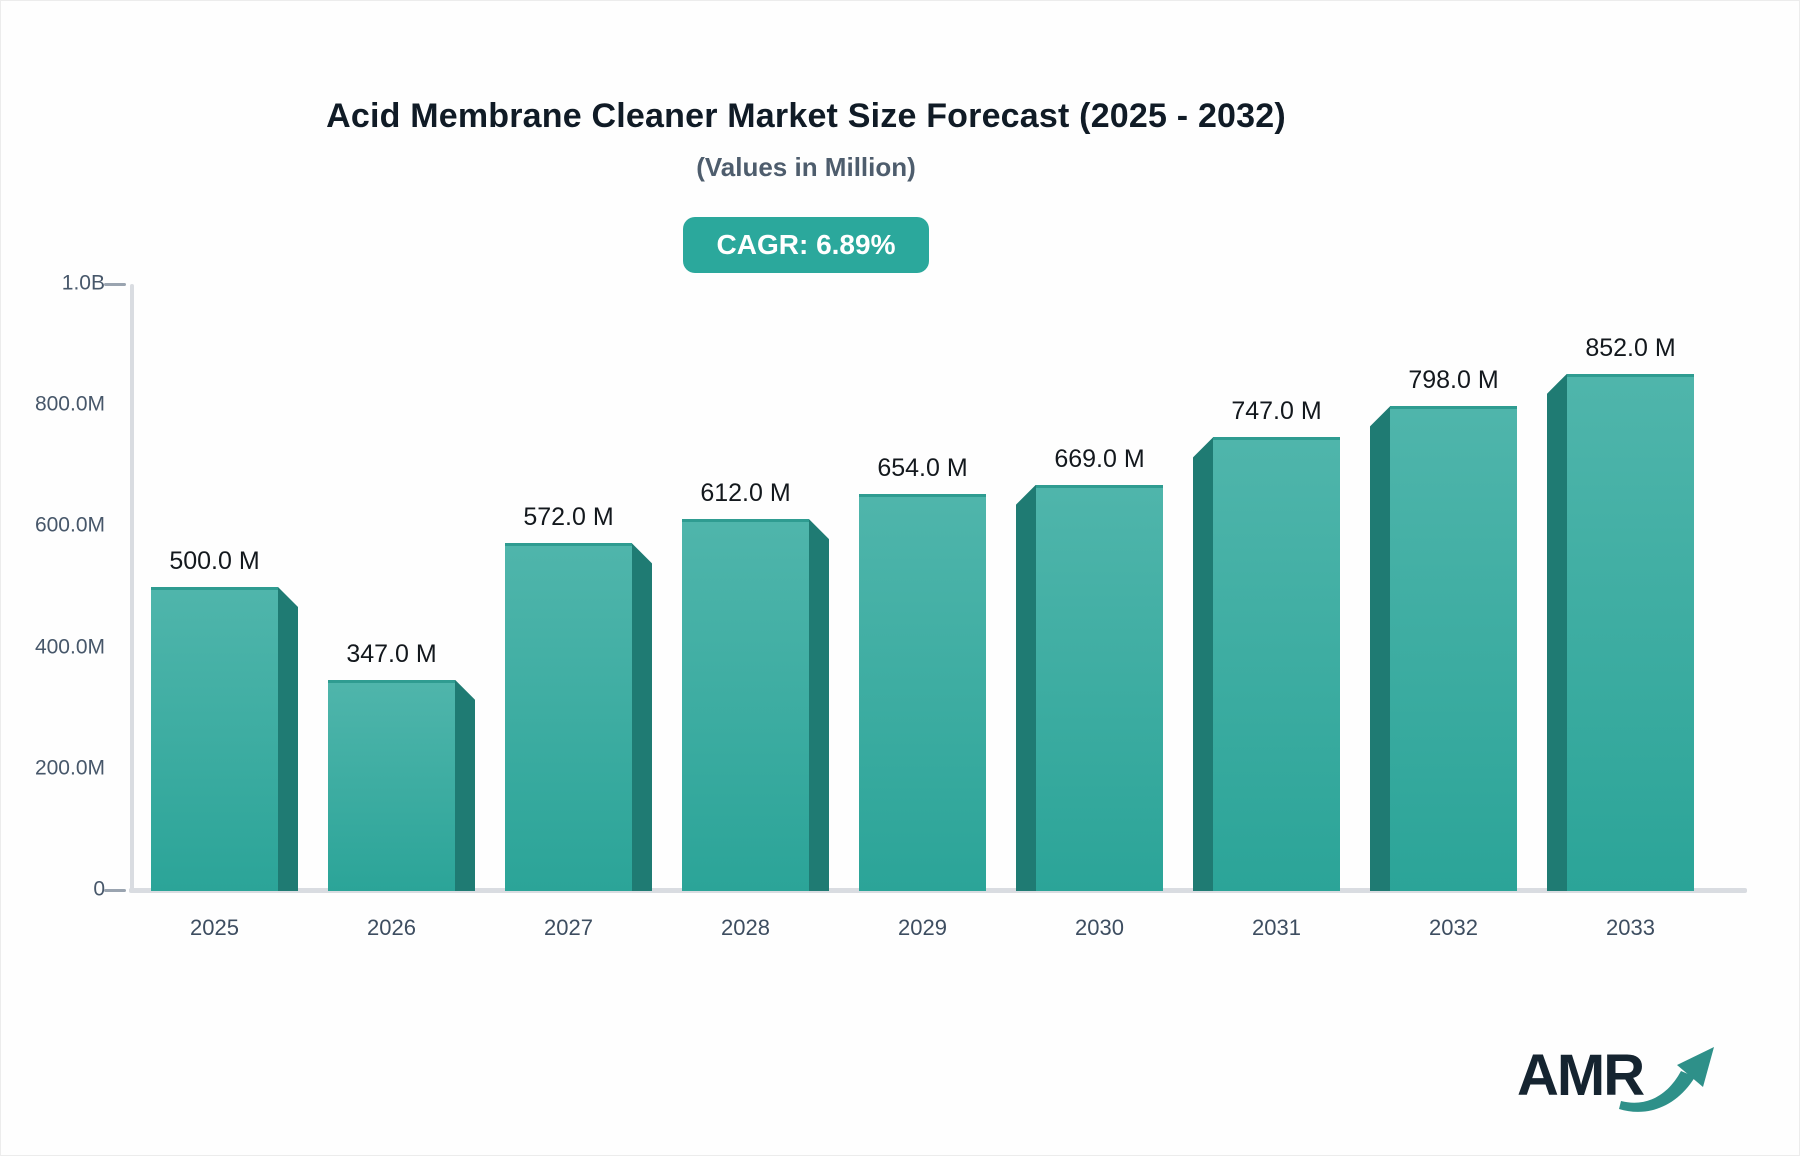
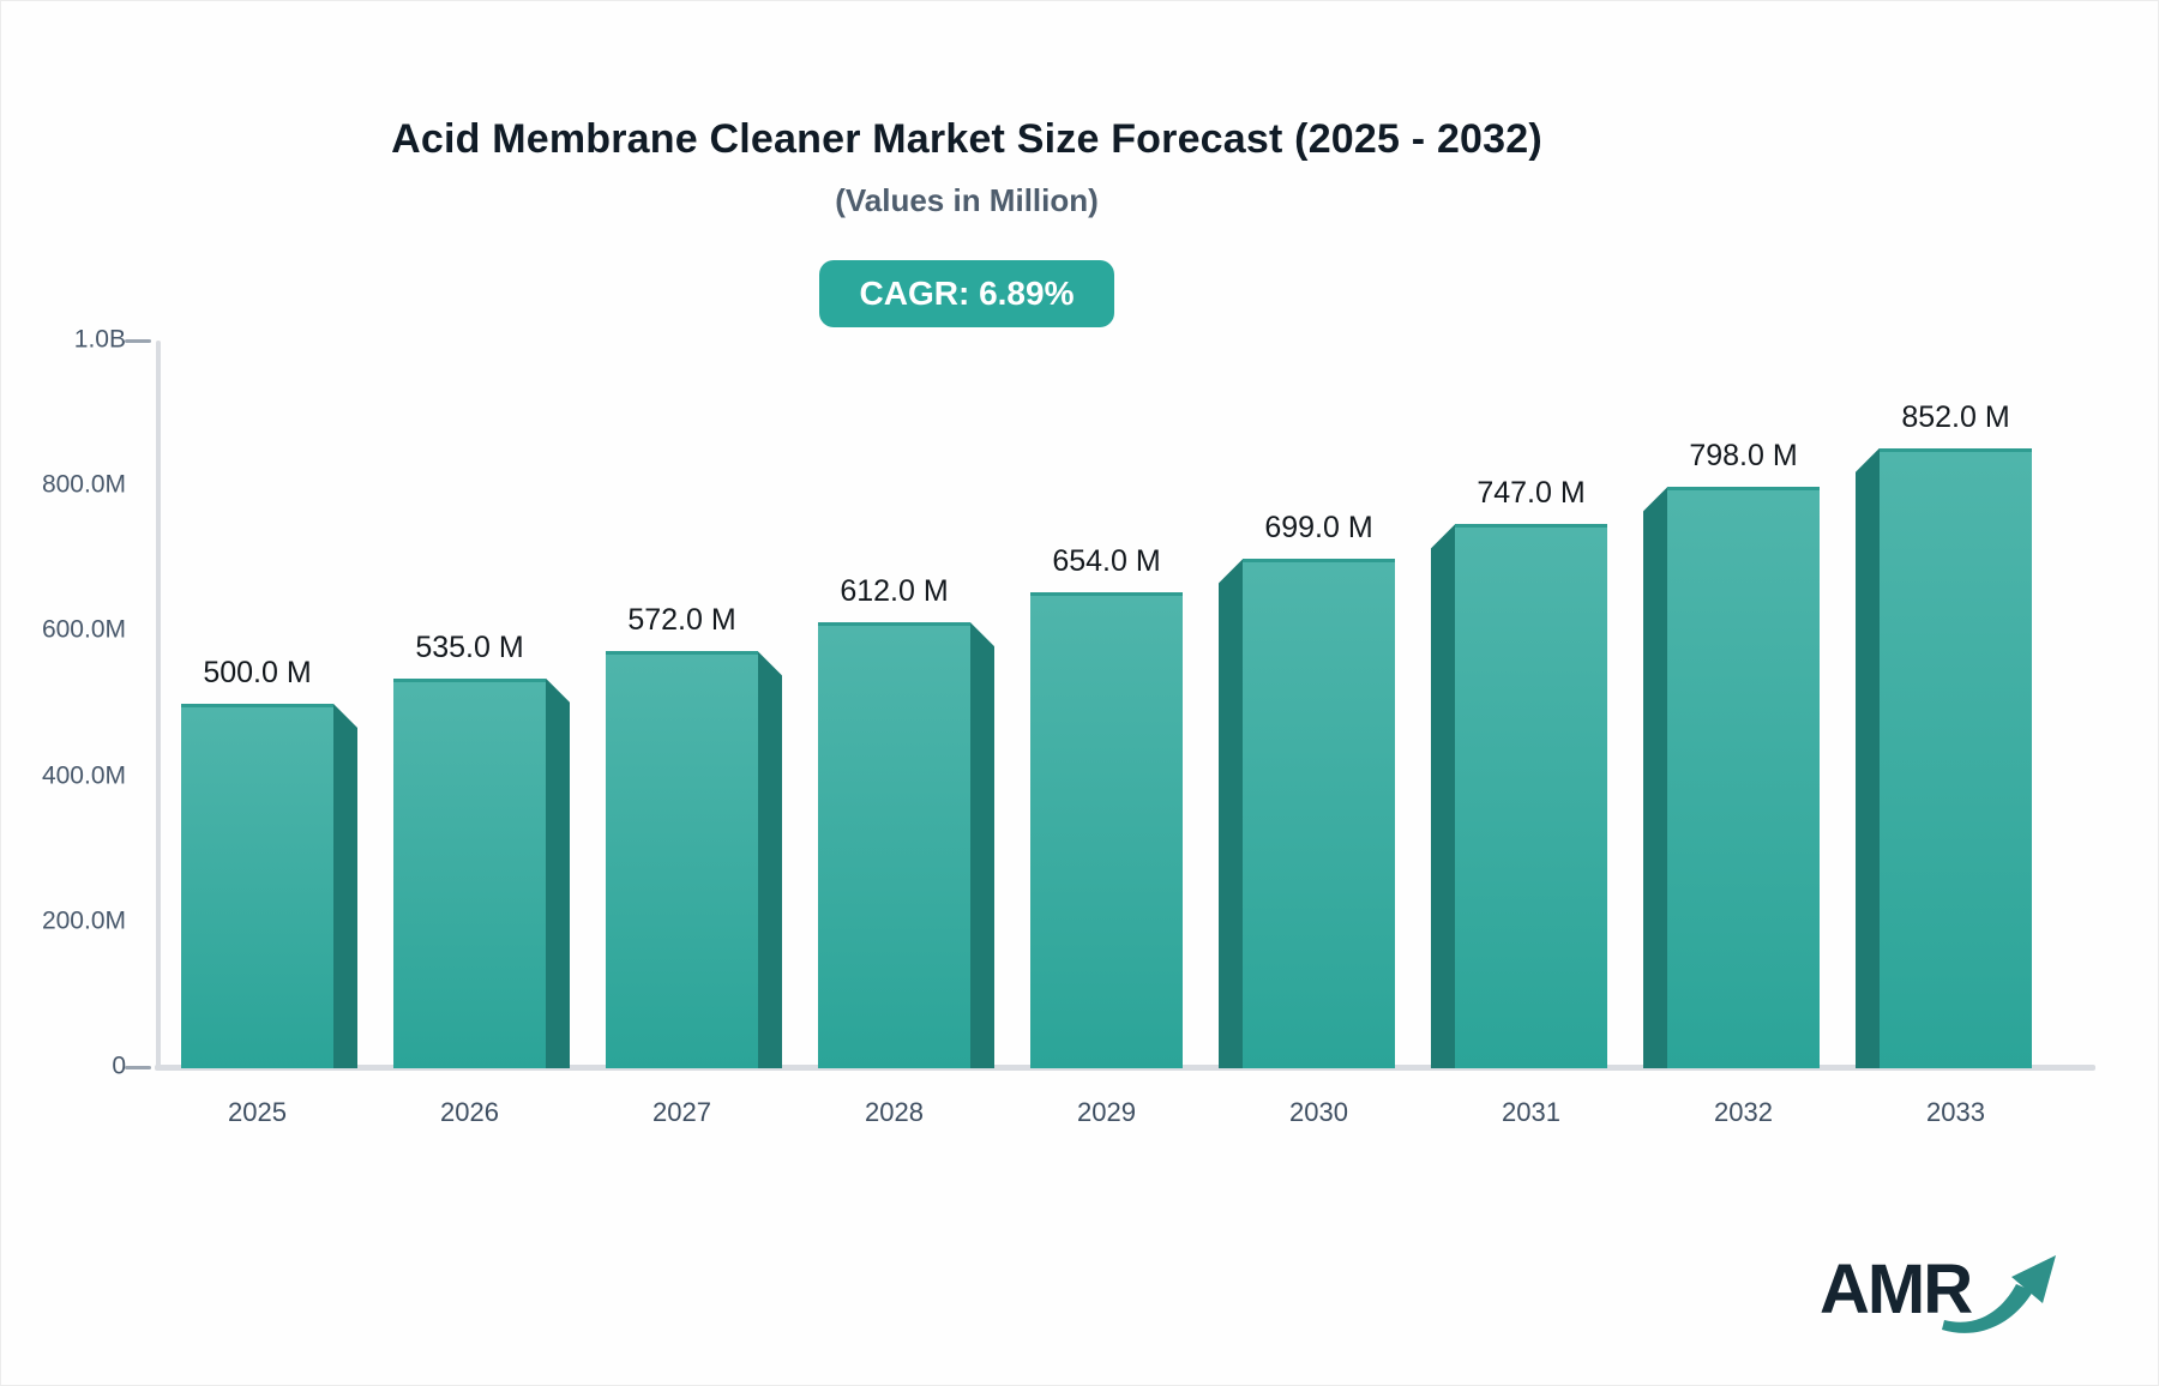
2026: 347.0 -> 535.0
2030: 669.0 -> 699.0
